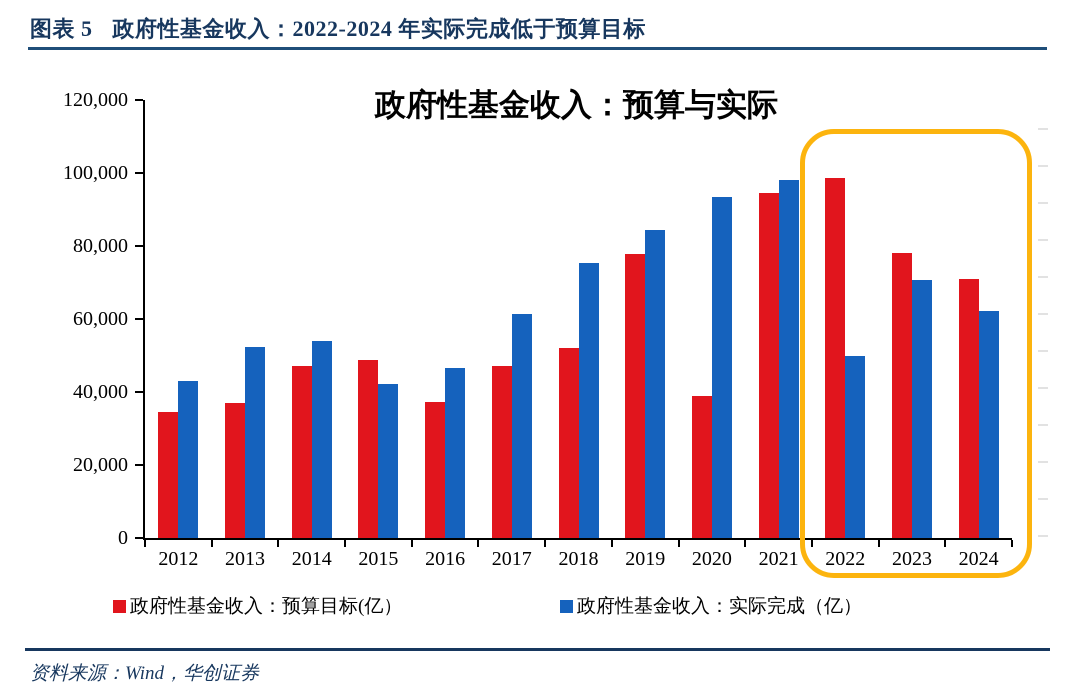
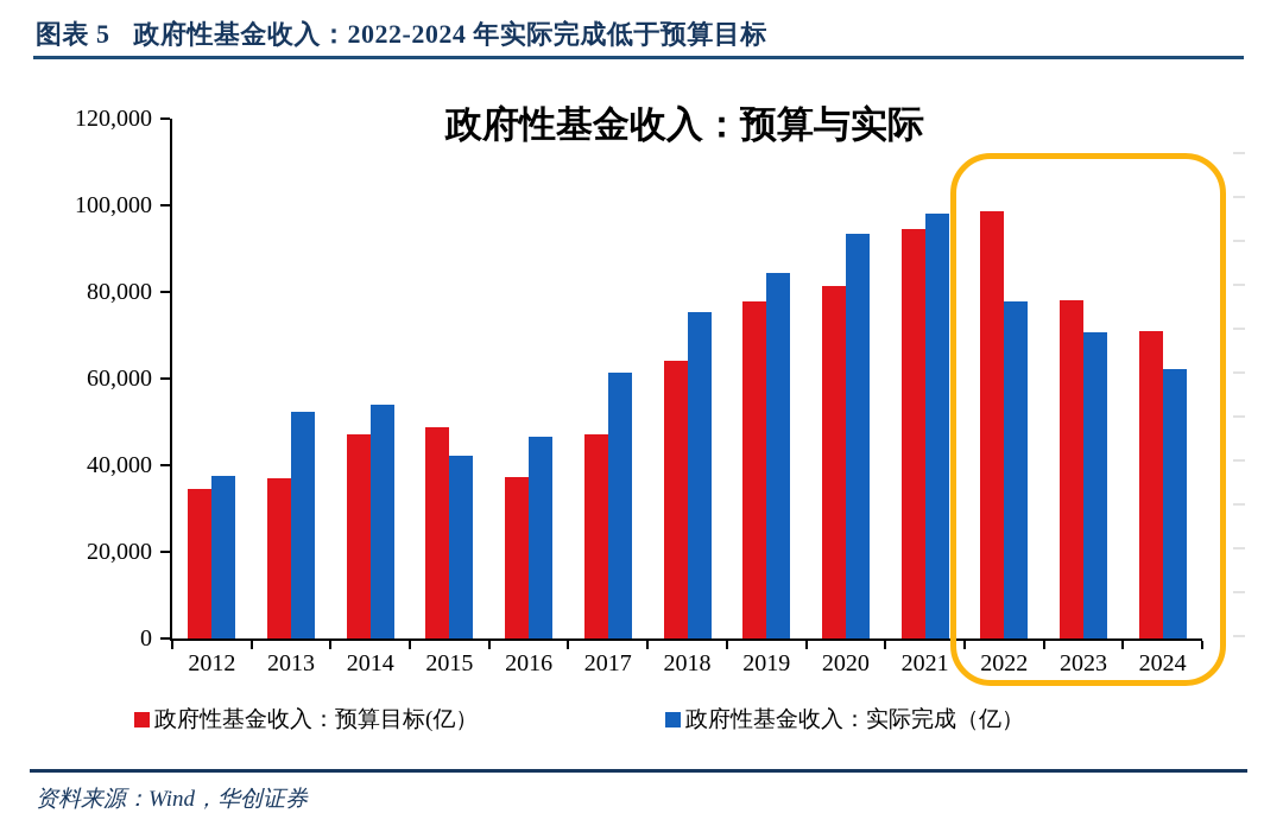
政府性基金收入：实际完成（亿）/2012: 43000 -> 38000
政府性基金收入：预算目标(亿）/2018: 52000 -> 64000
政府性基金收入：预算目标(亿）/2020: 39000 -> 81000
政府性基金收入：实际完成（亿）/2022: 50000 -> 78000
